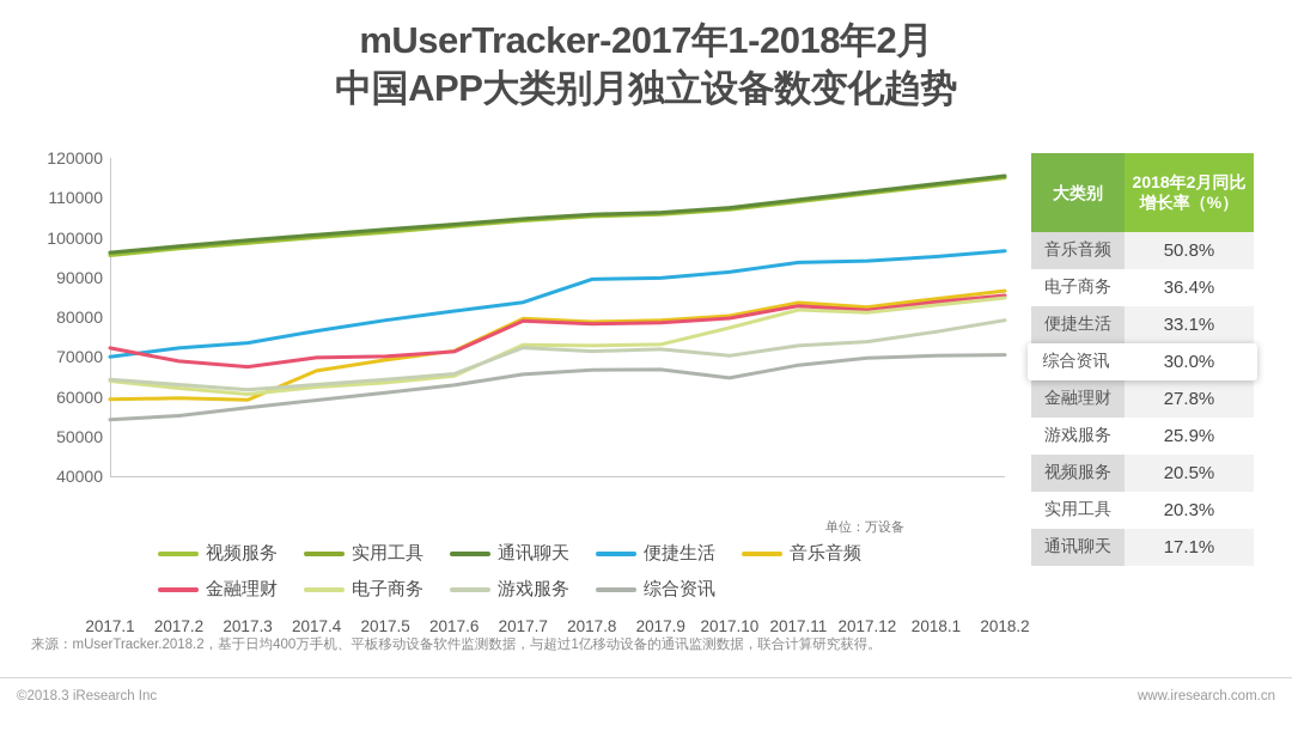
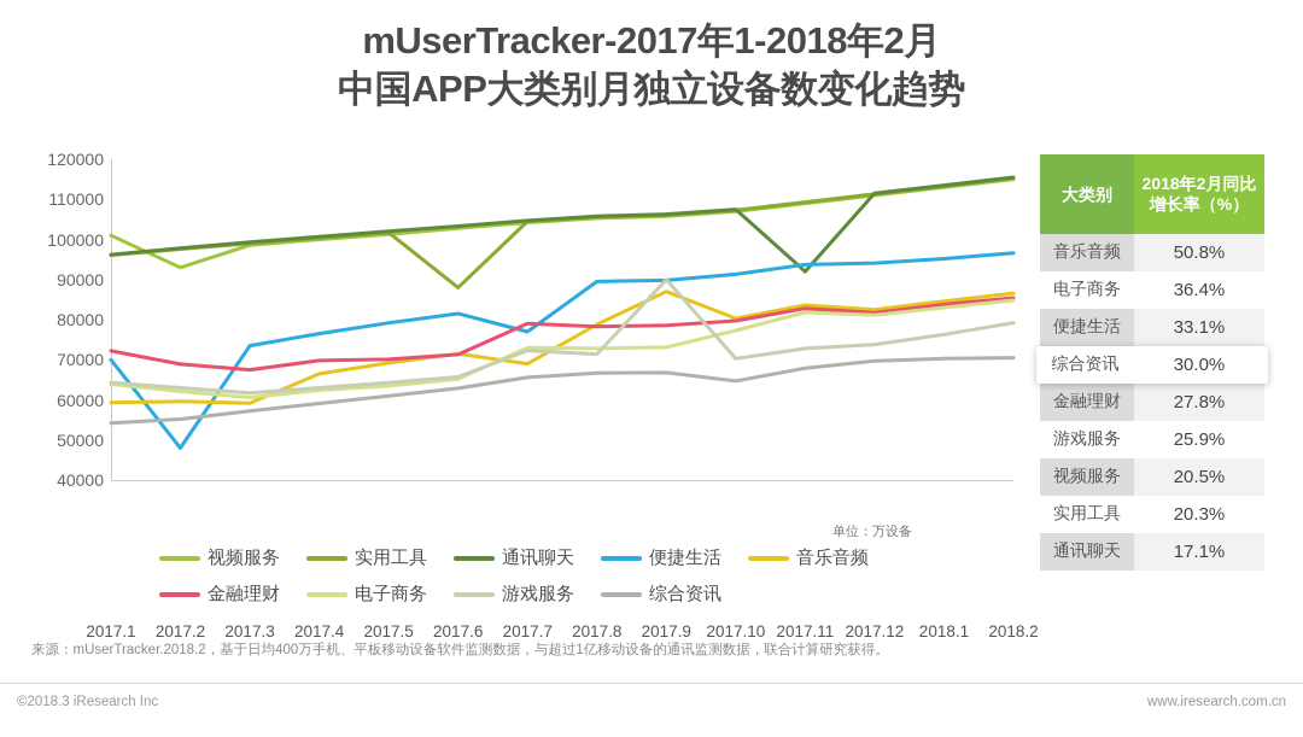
视频服务/2017.1: 96000 -> 101000
视频服务/2017.2: 97000 -> 93000
便捷生活/2017.2: 72000 -> 48000
实用工具/2017.6: 103000 -> 88000
便捷生活/2017.7: 84000 -> 77000
音乐音频/2017.7: 80000 -> 69000
音乐音频/2017.9: 79000 -> 87000
游戏服务/2017.9: 72000 -> 90000
通讯聊天/2017.11: 110000 -> 92000
